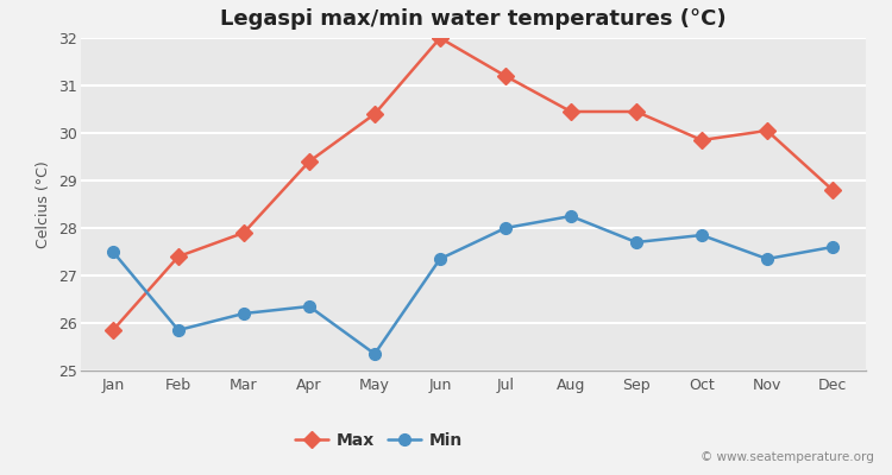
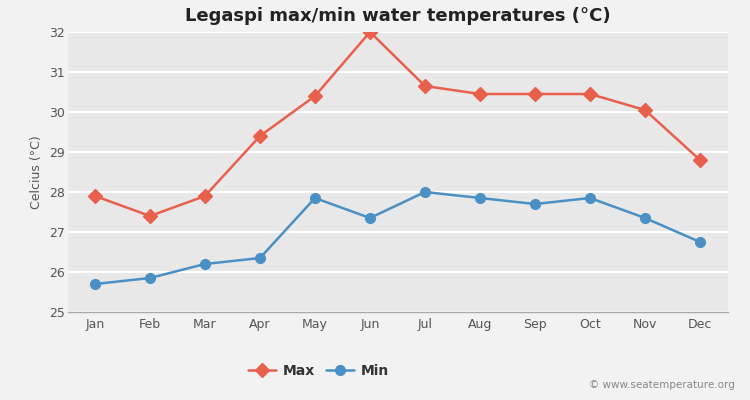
Max/Jan: 25.85 -> 27.90
Min/Jan: 27.50 -> 25.70
Min/May: 25.35 -> 27.85
Max/Jul: 31.20 -> 30.65
Min/Aug: 28.25 -> 27.85
Max/Oct: 29.85 -> 30.45
Min/Dec: 27.60 -> 26.75
